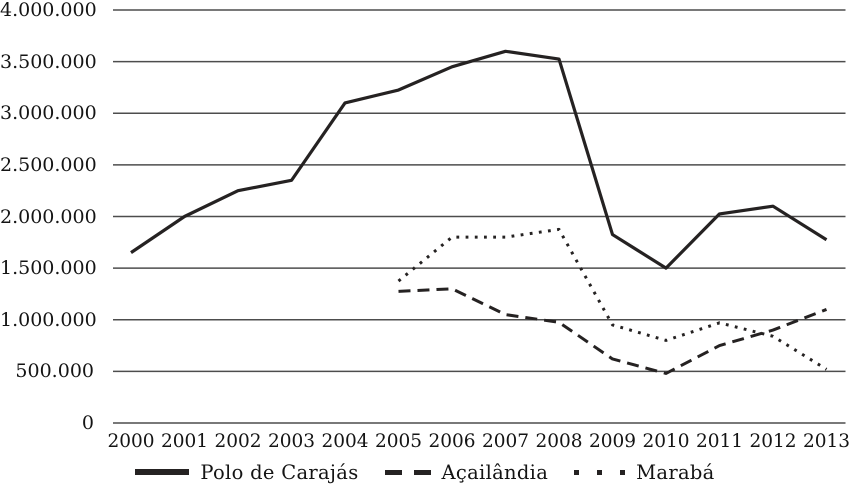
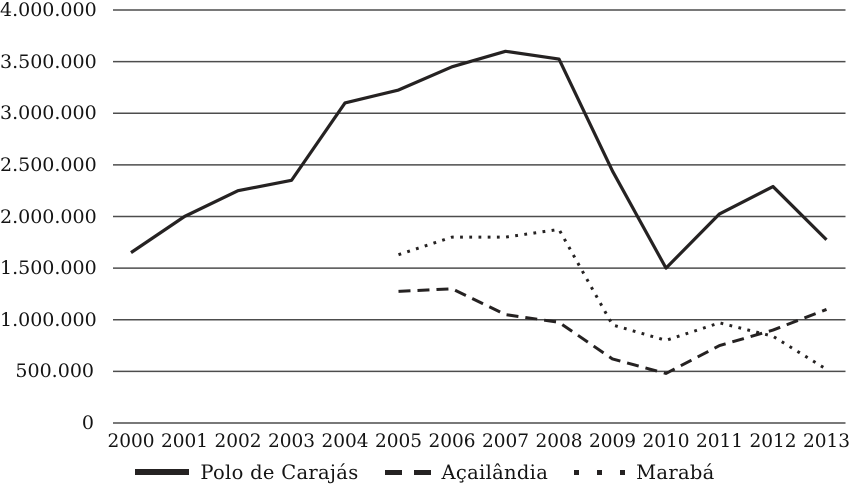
Marabá/2005: 1380000 -> 1630000
Polo de Carajás/2009: 1820000 -> 2440000
Polo de Carajás/2012: 2100000 -> 2290000
